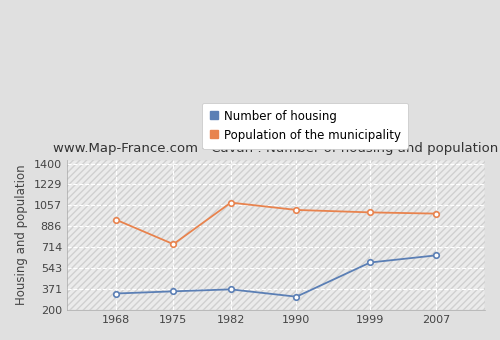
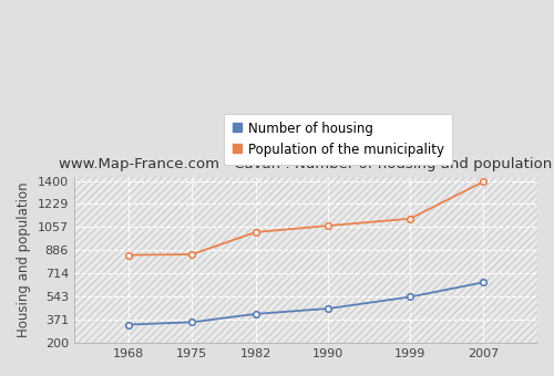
Population of the municipality/1968: 940 -> 850
Population of the municipality/1975: 740 -> 860
Number of housing/1982: 370 -> 420
Population of the municipality/1982: 1080 -> 1020
Number of housing/1990: 310 -> 460
Population of the municipality/1990: 1020 -> 1070
Number of housing/1999: 590 -> 540
Population of the municipality/1999: 1000 -> 1120
Population of the municipality/2007: 990 -> 1390
